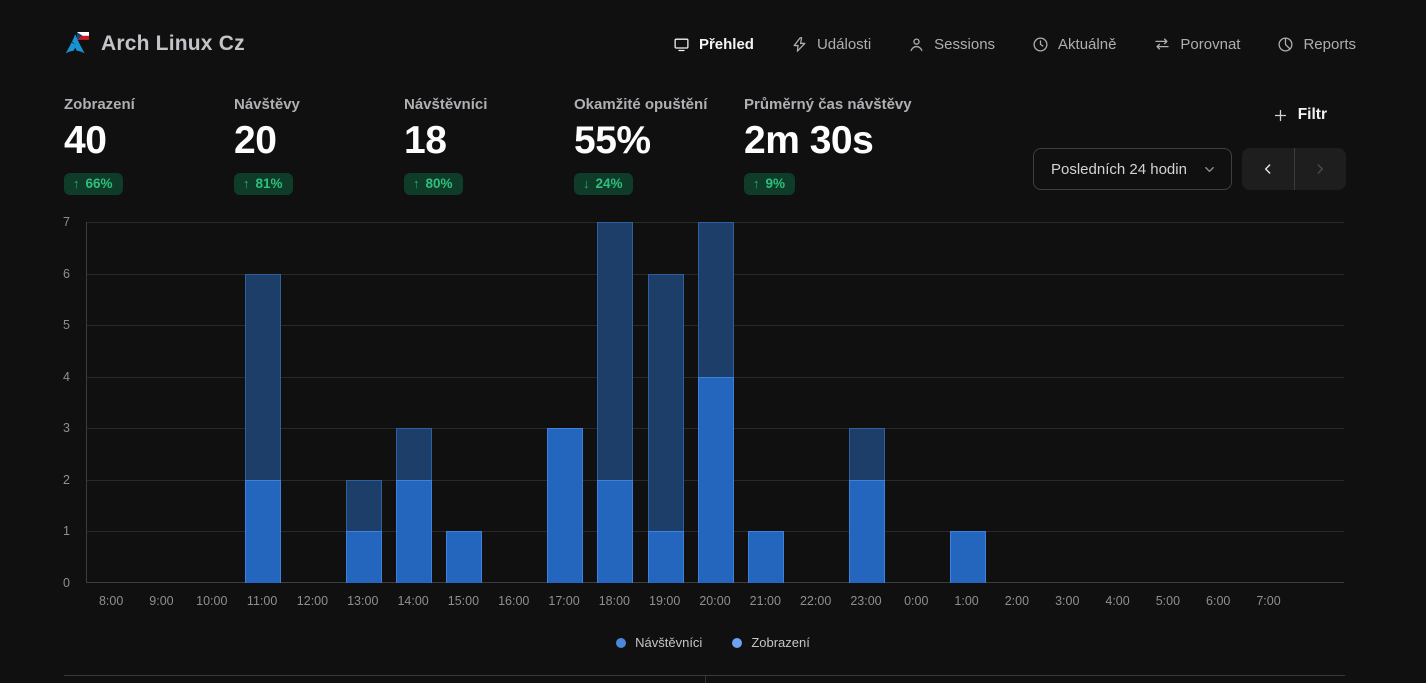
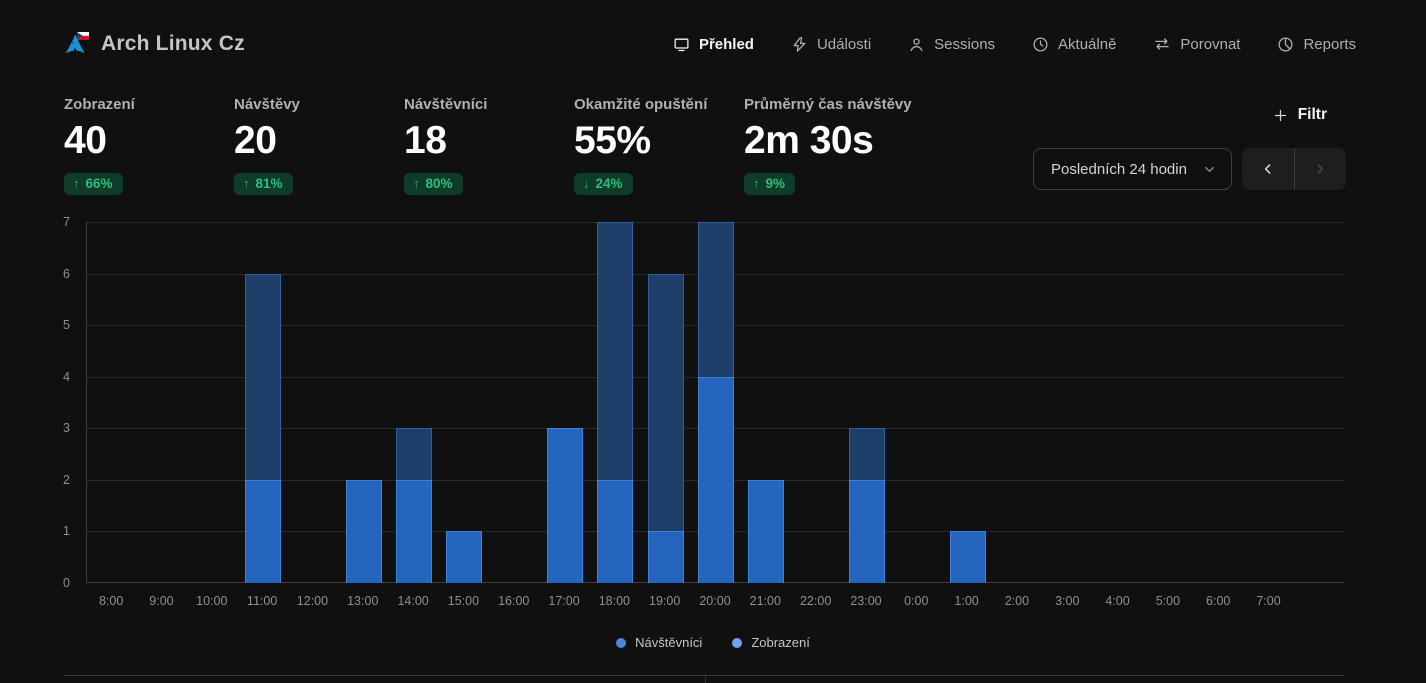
Návštěvníci/13:00: 1 -> 2
Návštěvníci/21:00: 1 -> 2
